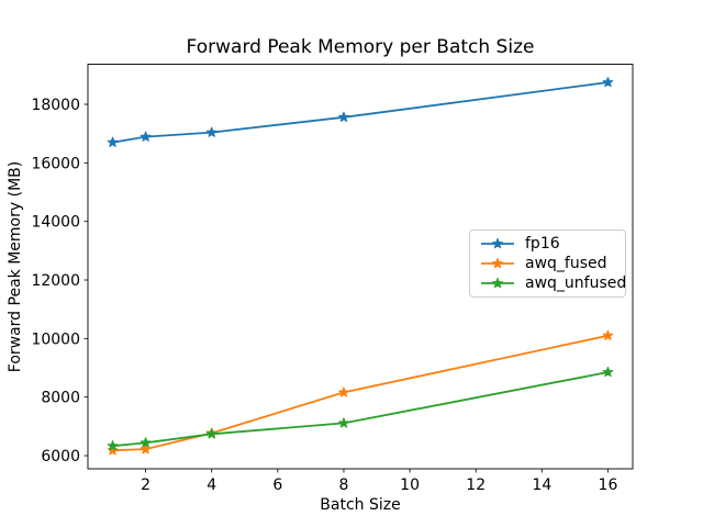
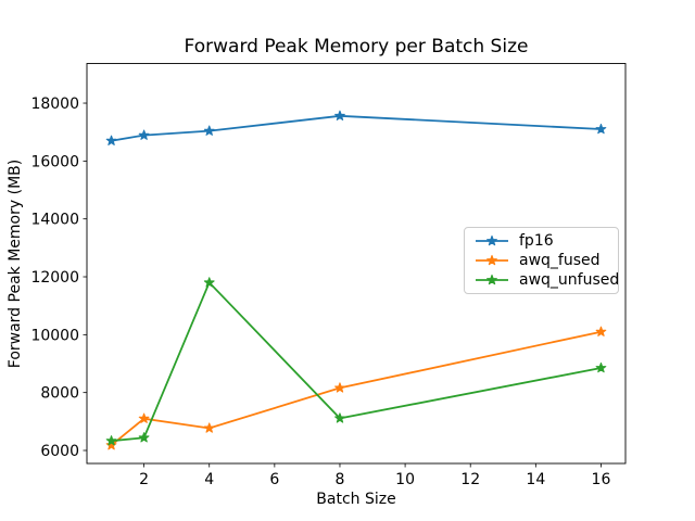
awq_fused/2: 6200 -> 7100
awq_unfused/4: 6700 -> 11800
fp16/16: 18800 -> 17100
